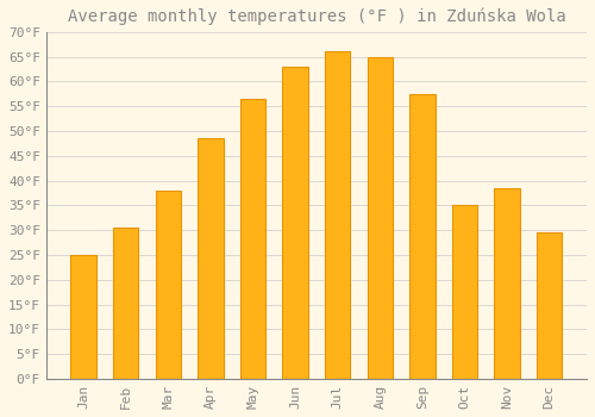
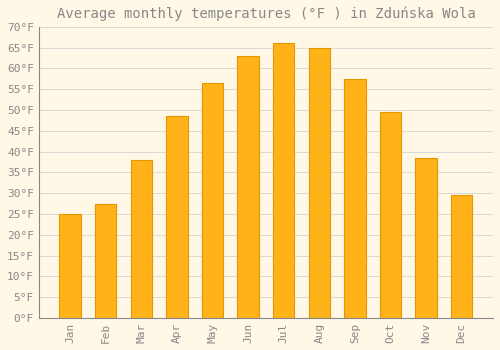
Feb: 30.5°F -> 27.5°F
Oct: 35.0°F -> 49.5°F
